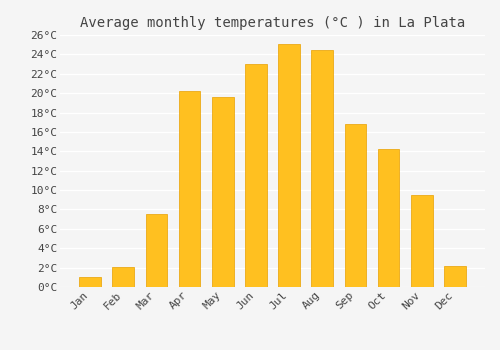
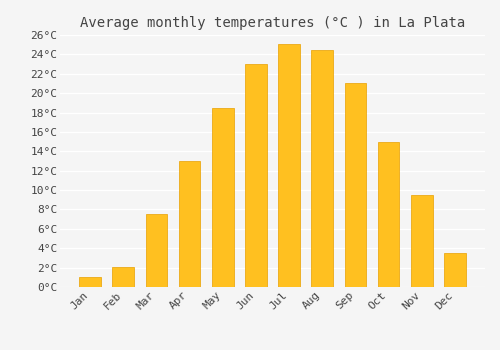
Apr: 20.2°C -> 13.0°C
May: 19.6°C -> 18.5°C
Sep: 16.8°C -> 21.0°C
Oct: 14.2°C -> 15.0°C
Dec: 2.2°C -> 3.5°C
